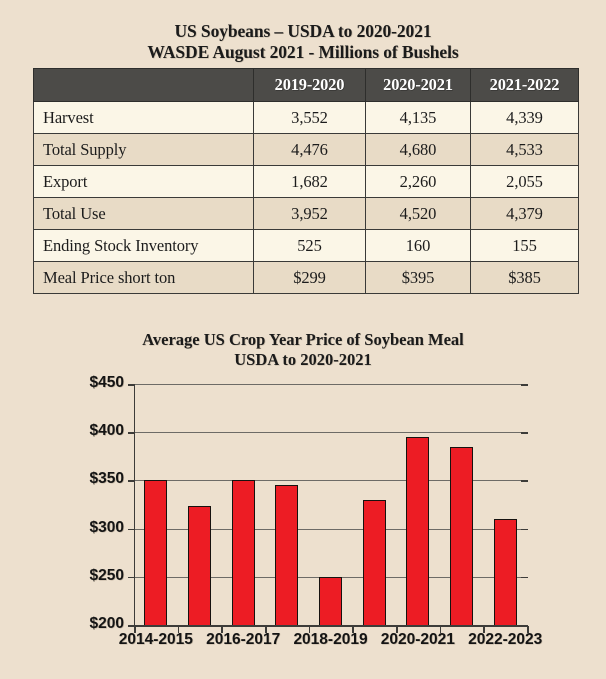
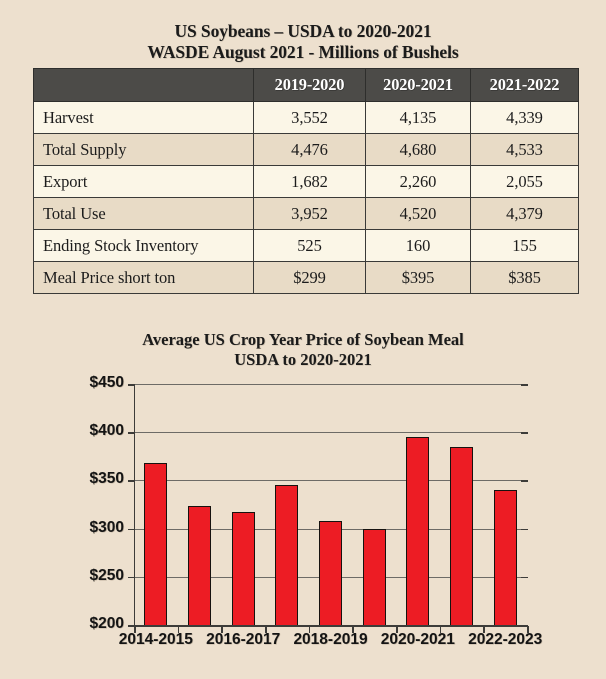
2014-2015: $350 -> $370
2016-2017: $350 -> $320
2018-2019: $250 -> $310
2019-2020: $330 -> $300
2022-2023: $310 -> $340
